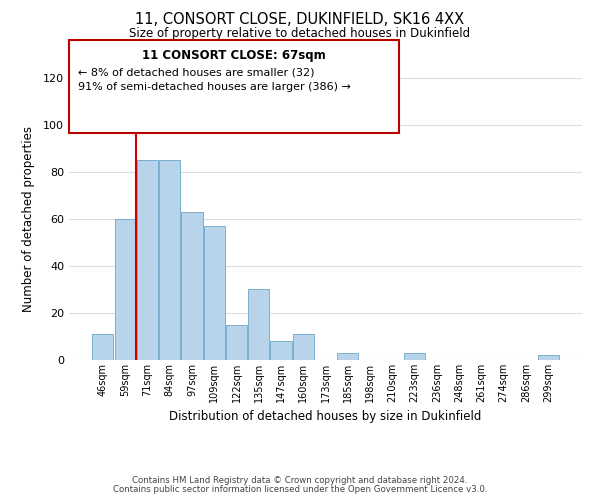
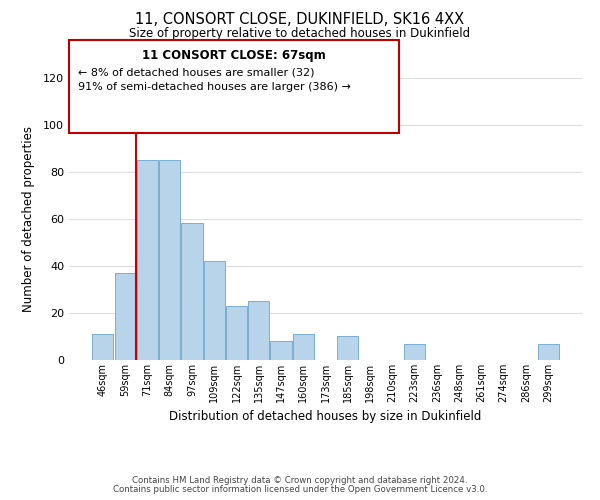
59sqm: 60 -> 37
97sqm: 63 -> 58
109sqm: 57 -> 42
122sqm: 15 -> 23
135sqm: 30 -> 25
185sqm: 3 -> 10
223sqm: 3 -> 7
299sqm: 2 -> 7
